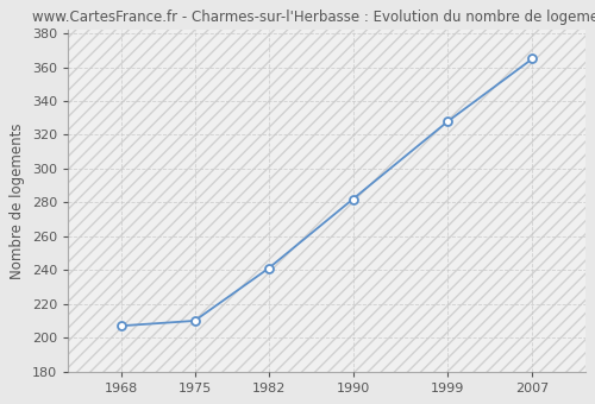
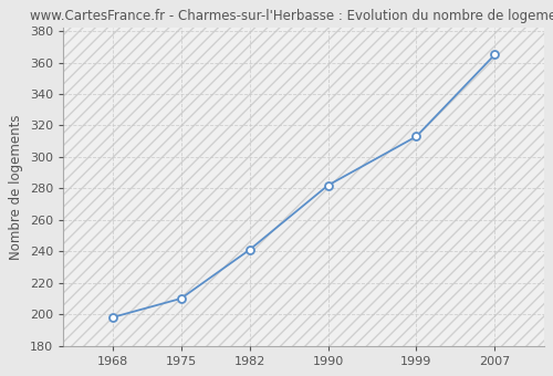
1968: 207 -> 198
1999: 328 -> 313
